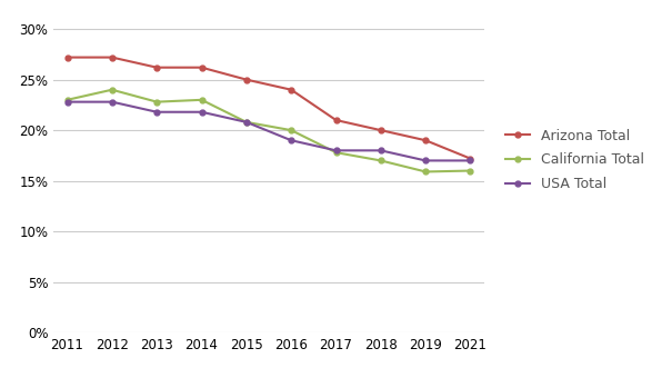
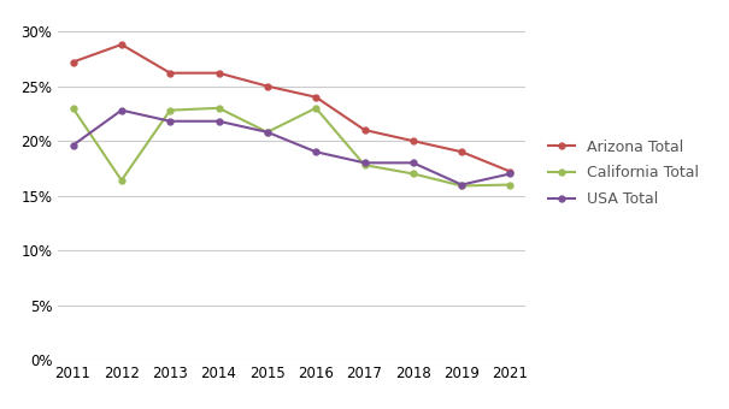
USA Total/2011: 22.8% -> 19.6%
Arizona Total/2012: 27.2% -> 28.8%
California Total/2012: 24.0% -> 16.4%
California Total/2016: 20.0% -> 23.0%
USA Total/2019: 17.0% -> 16.0%
